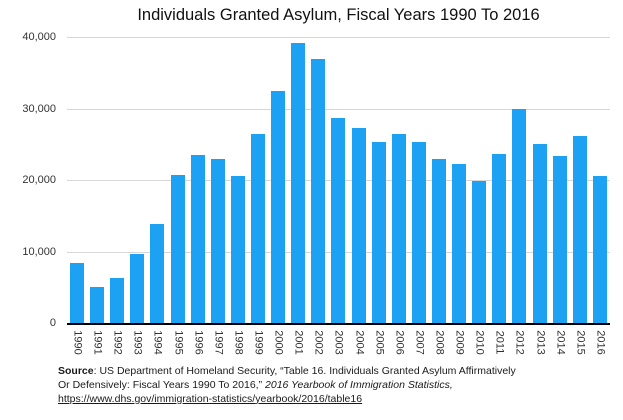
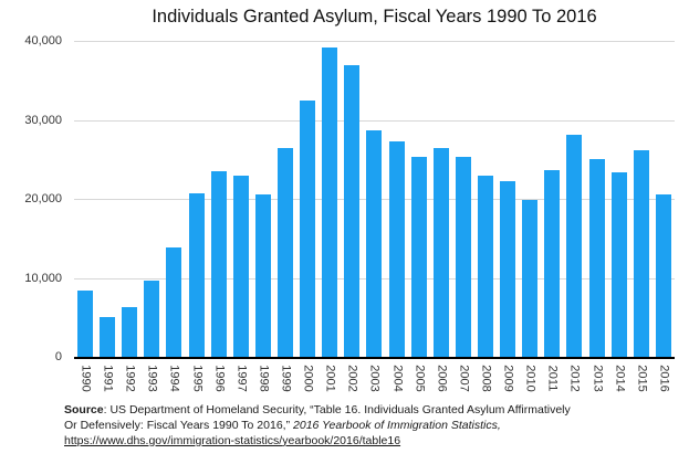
2012: 30000 -> 28000
